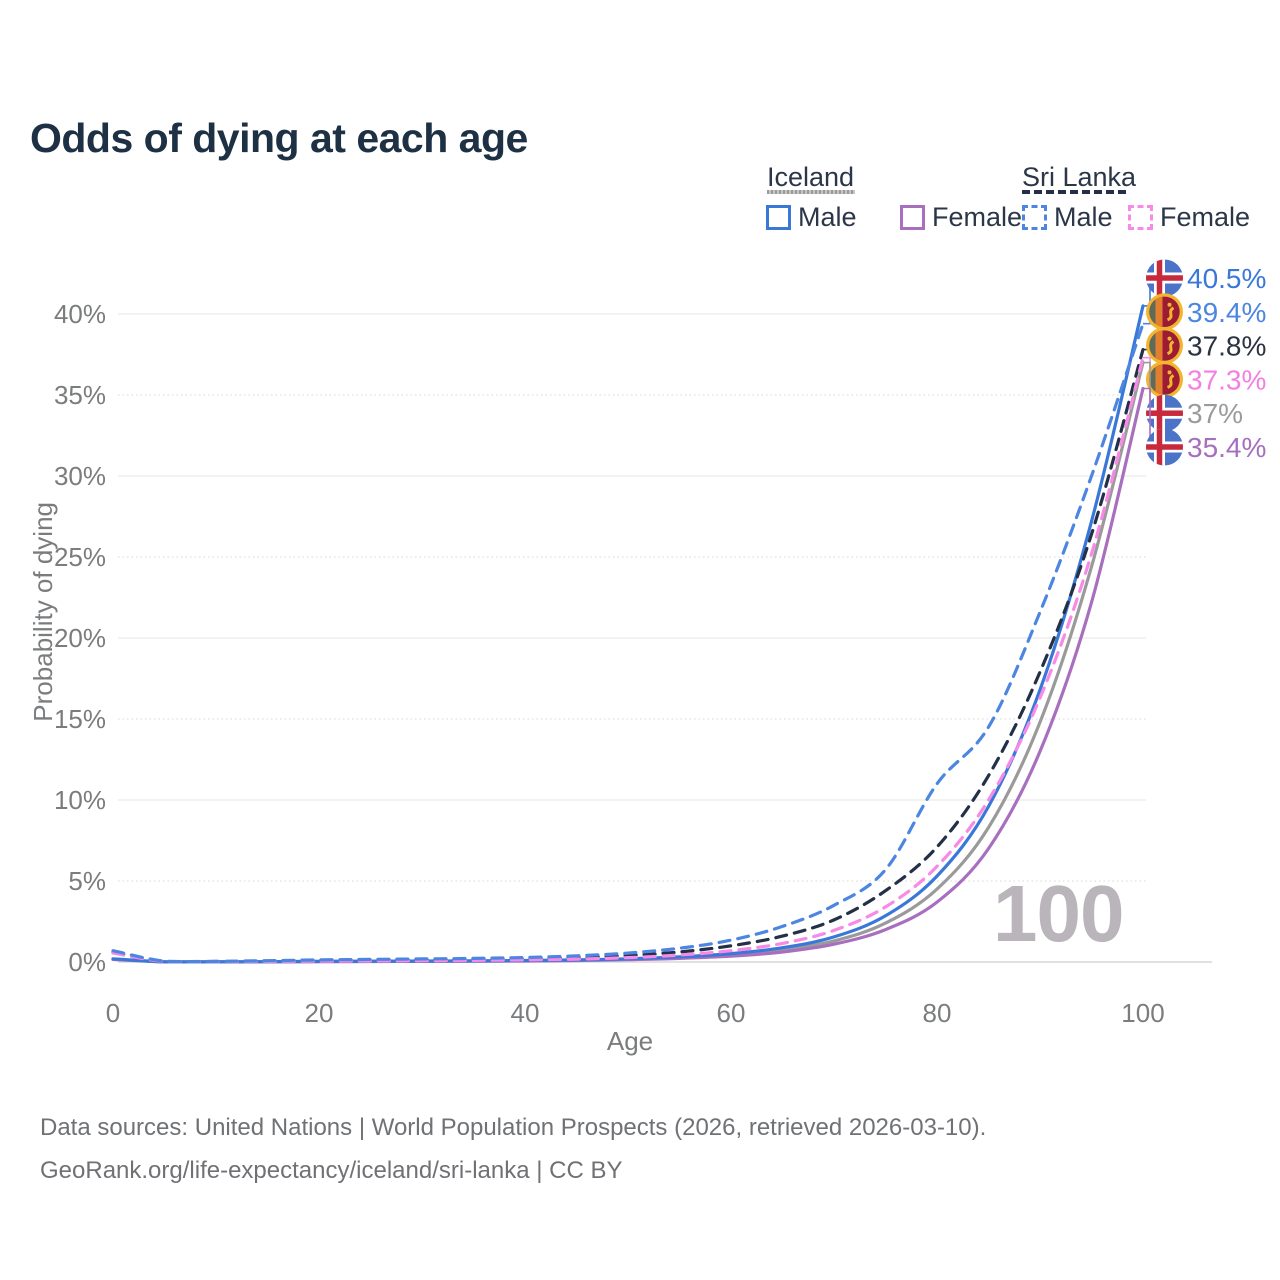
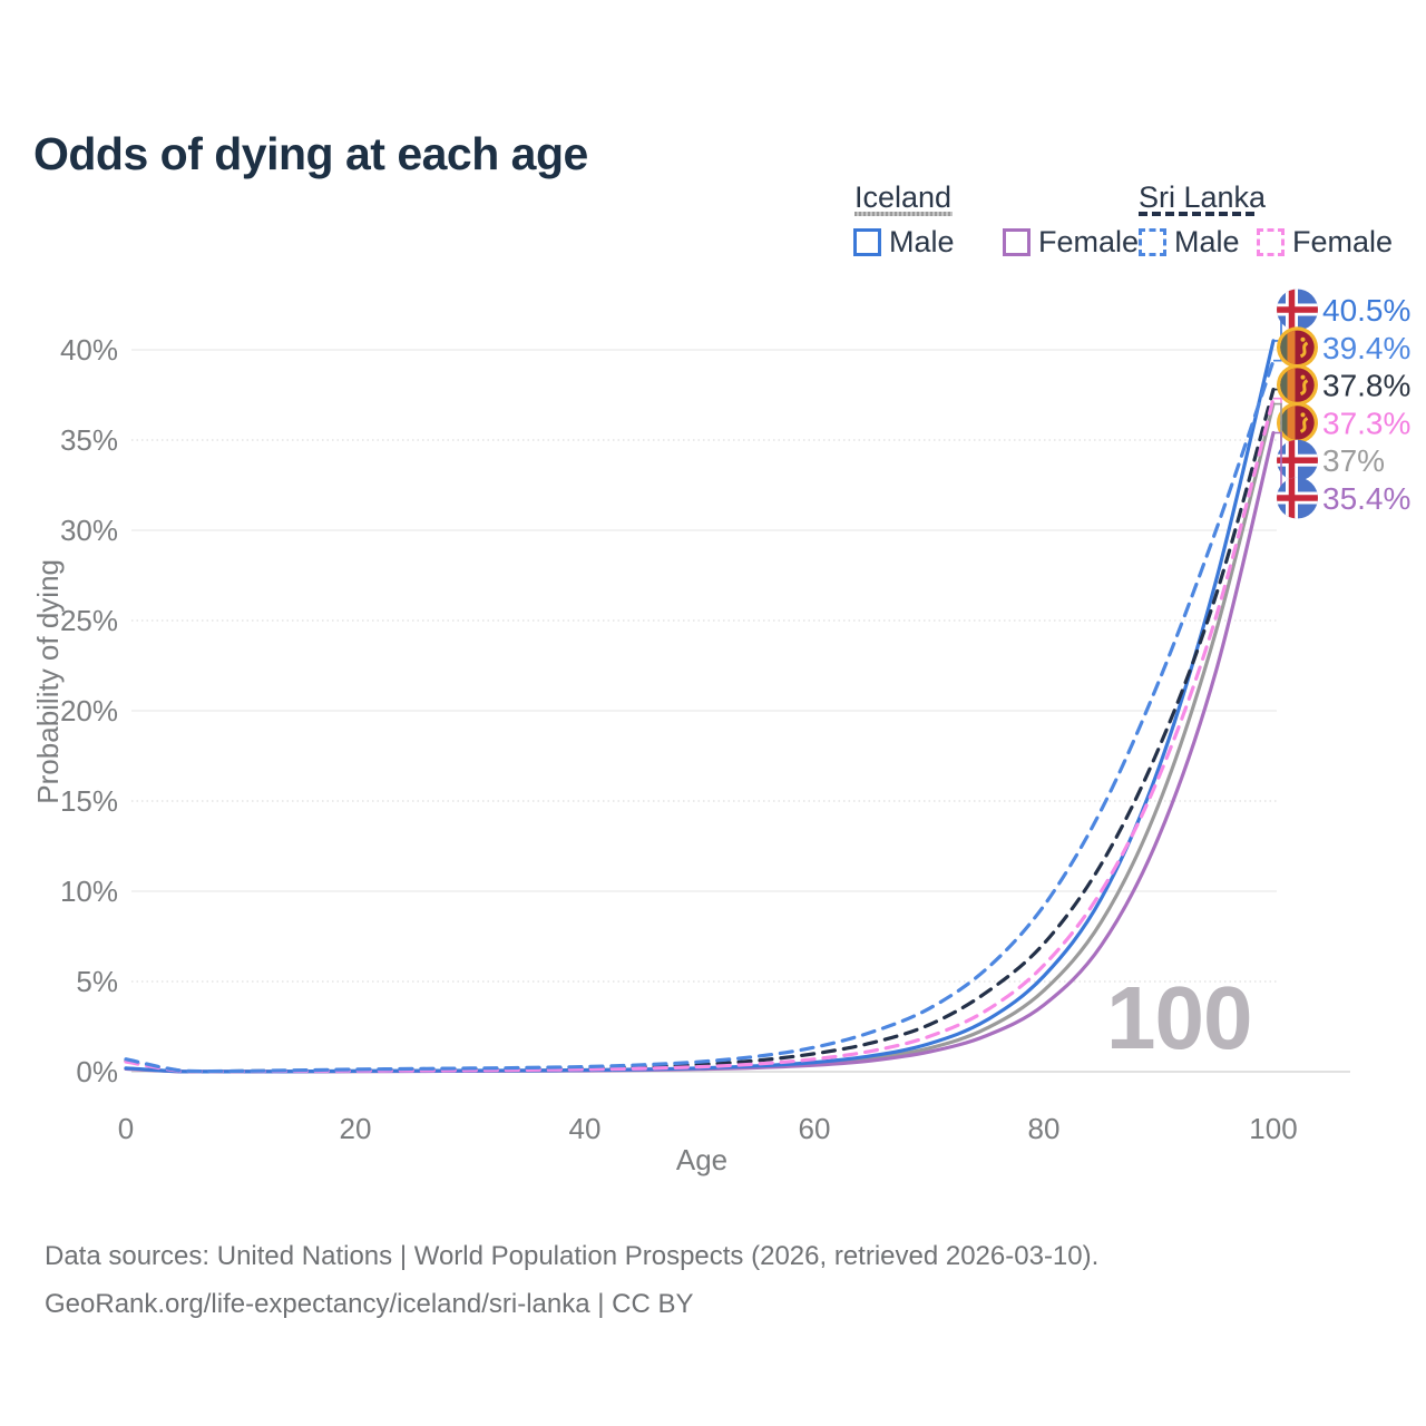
Sri Lanka Male/80: 11.0% -> 9.2%
